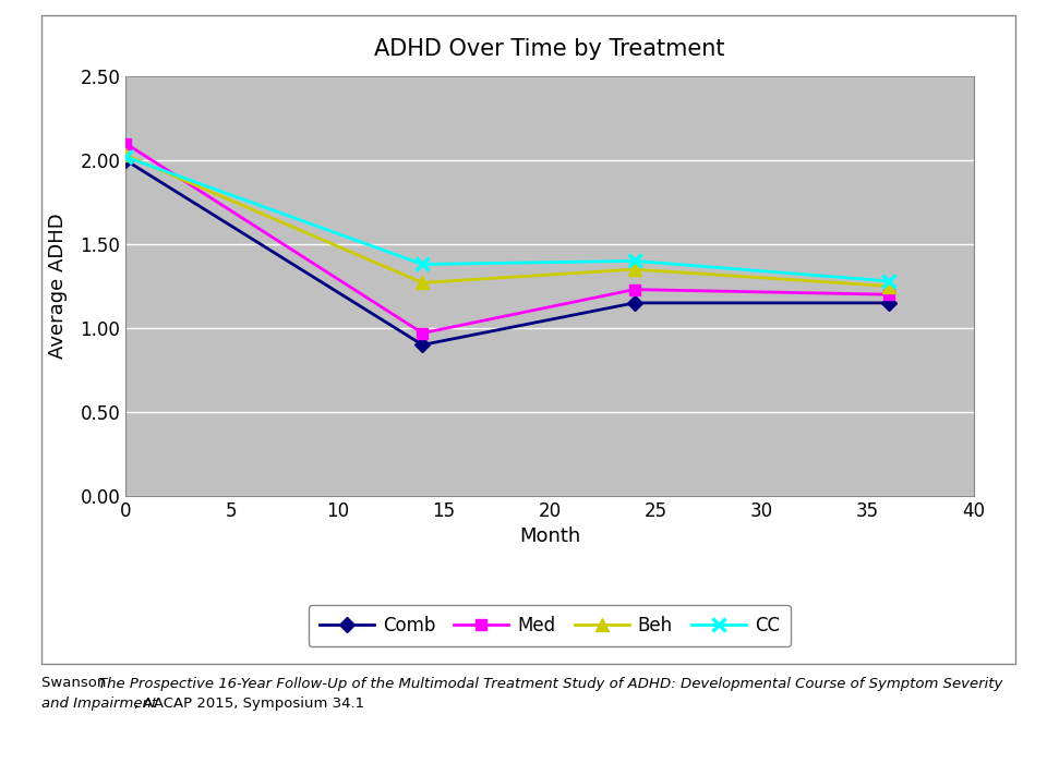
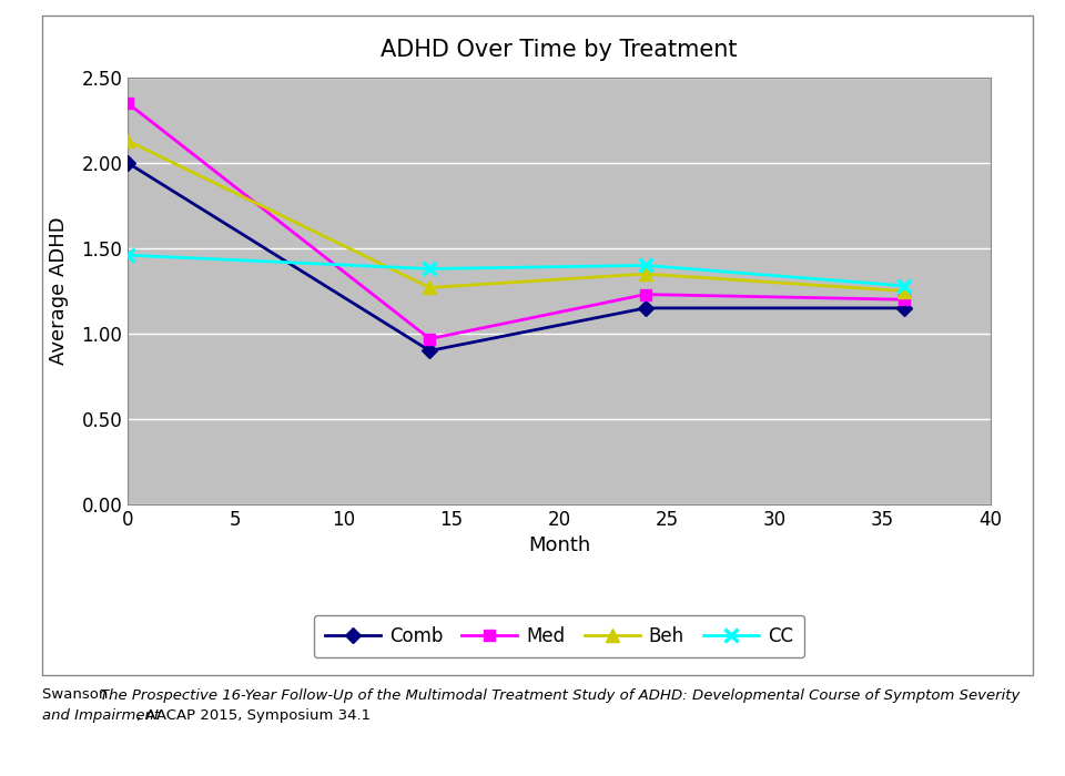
Med/0: 2.10 -> 2.35
Beh/0: 2.03 -> 2.13
CC/0: 2.02 -> 1.46
